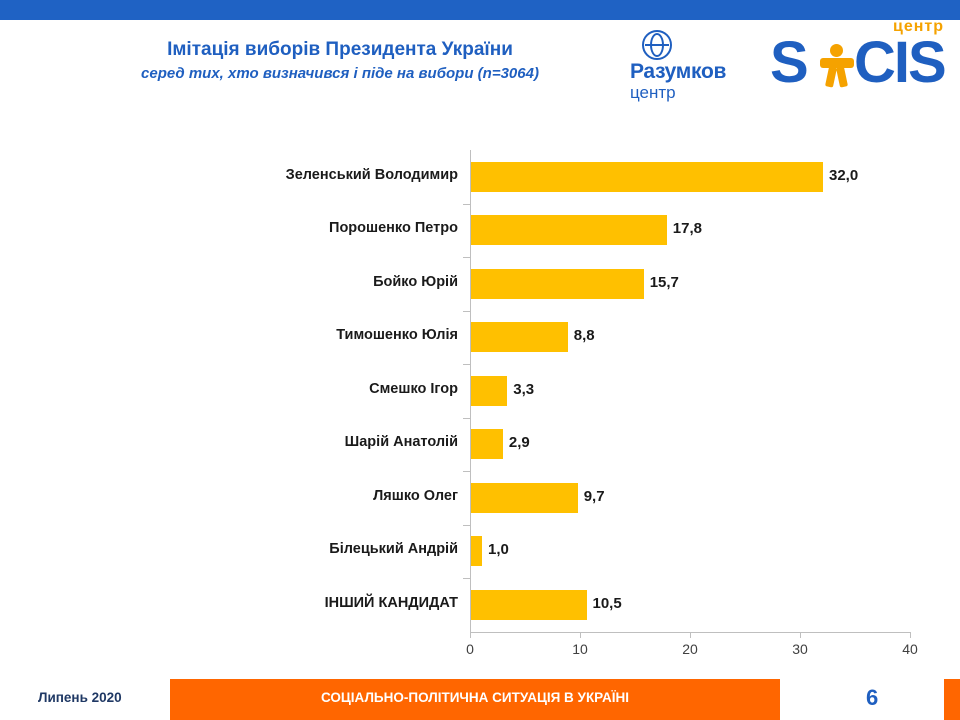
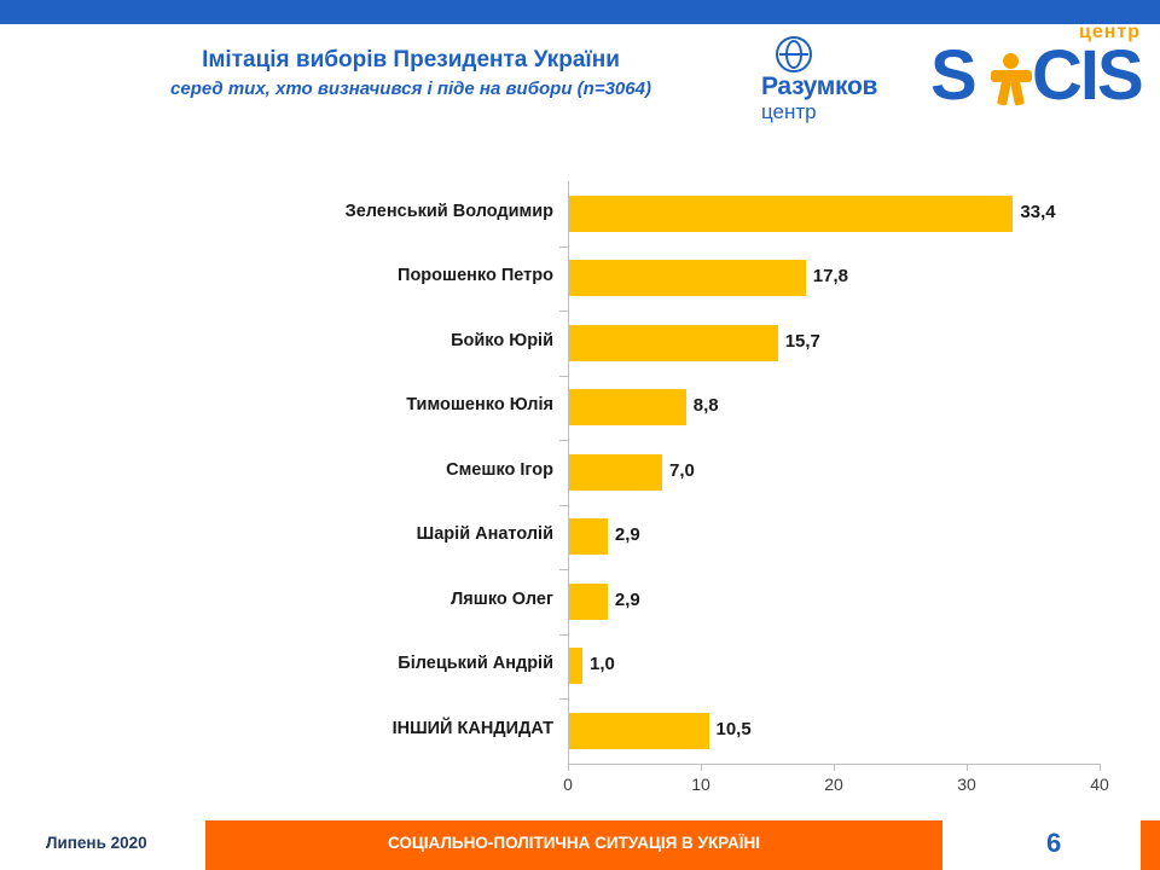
Зеленський Володимир: 32,0 -> 33,4
Смешко Ігор: 3,3 -> 7,0
Ляшко Олег: 9,7 -> 2,9
